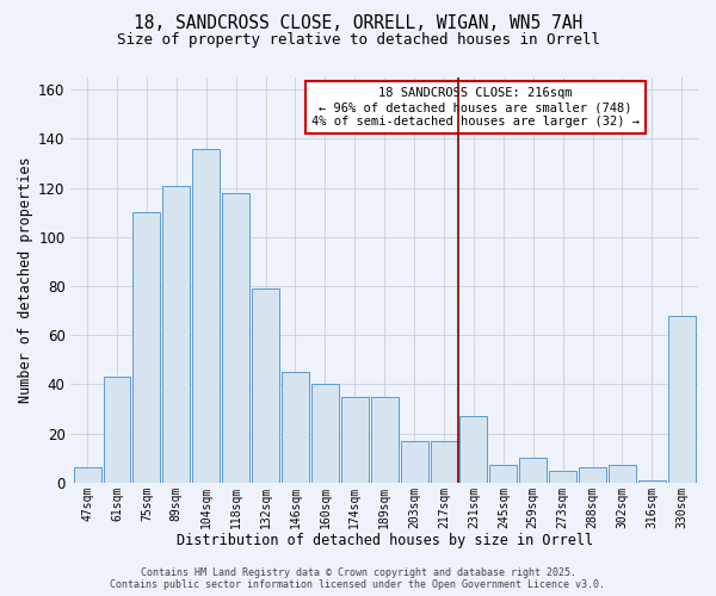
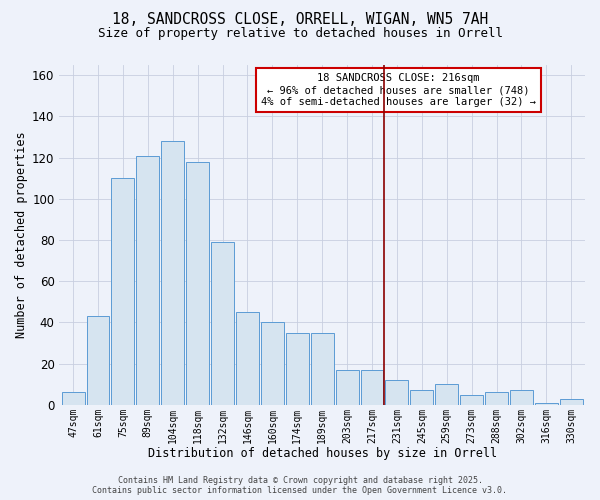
104sqm: 136 -> 128
231sqm: 27 -> 12
330sqm: 68 -> 3
